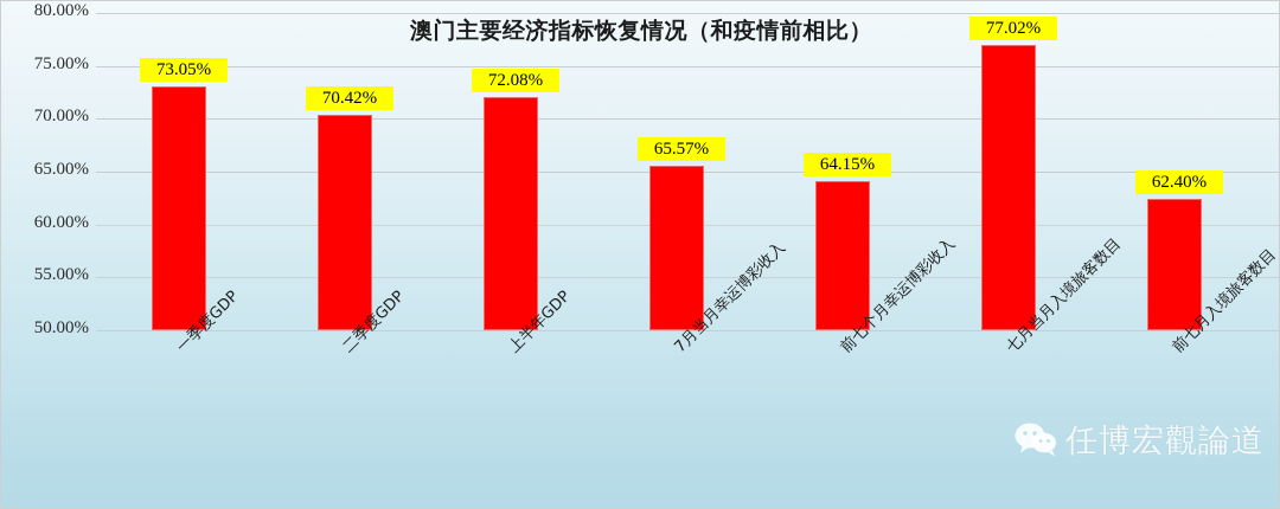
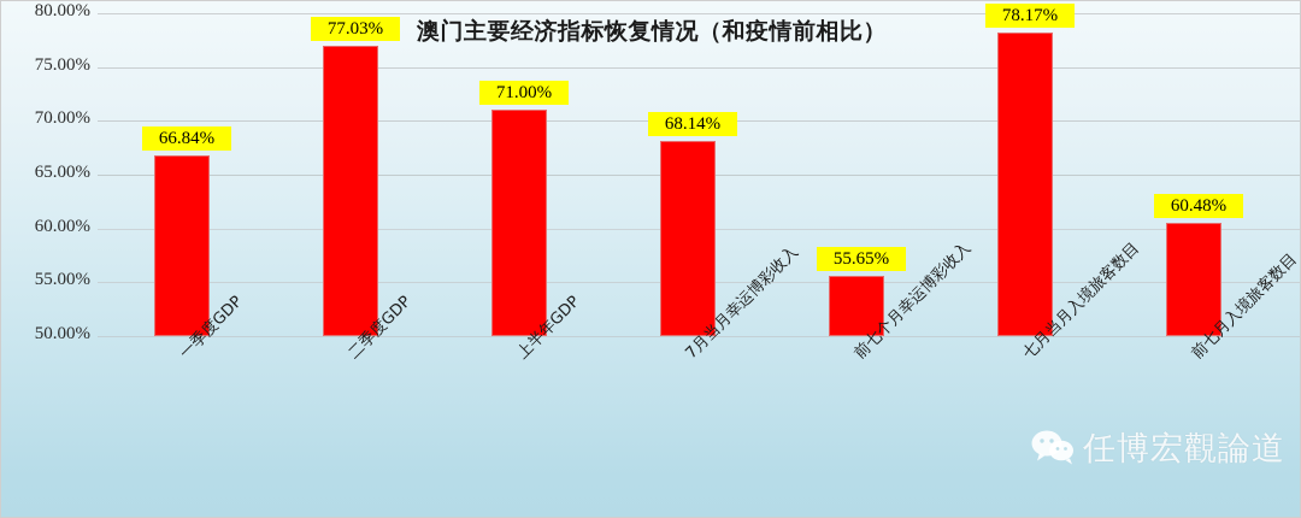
一季度GDP: 73.05% -> 66.84%
二季度GDP: 70.42% -> 77.03%
上半年GDP: 72.08% -> 71.00%
7月当月幸运博彩收入: 65.57% -> 68.14%
前七个月幸运博彩收入: 64.15% -> 55.65%
七月当月入境旅客数目: 77.02% -> 78.17%
前七月入境旅客数目: 62.40% -> 60.48%
